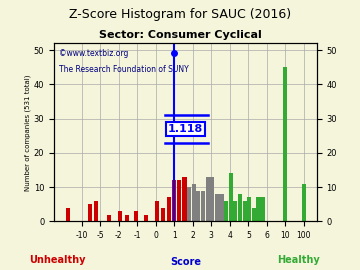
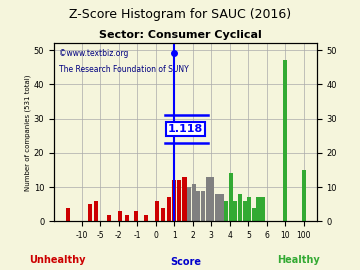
10: 45 -> 47
100: 11 -> 15
